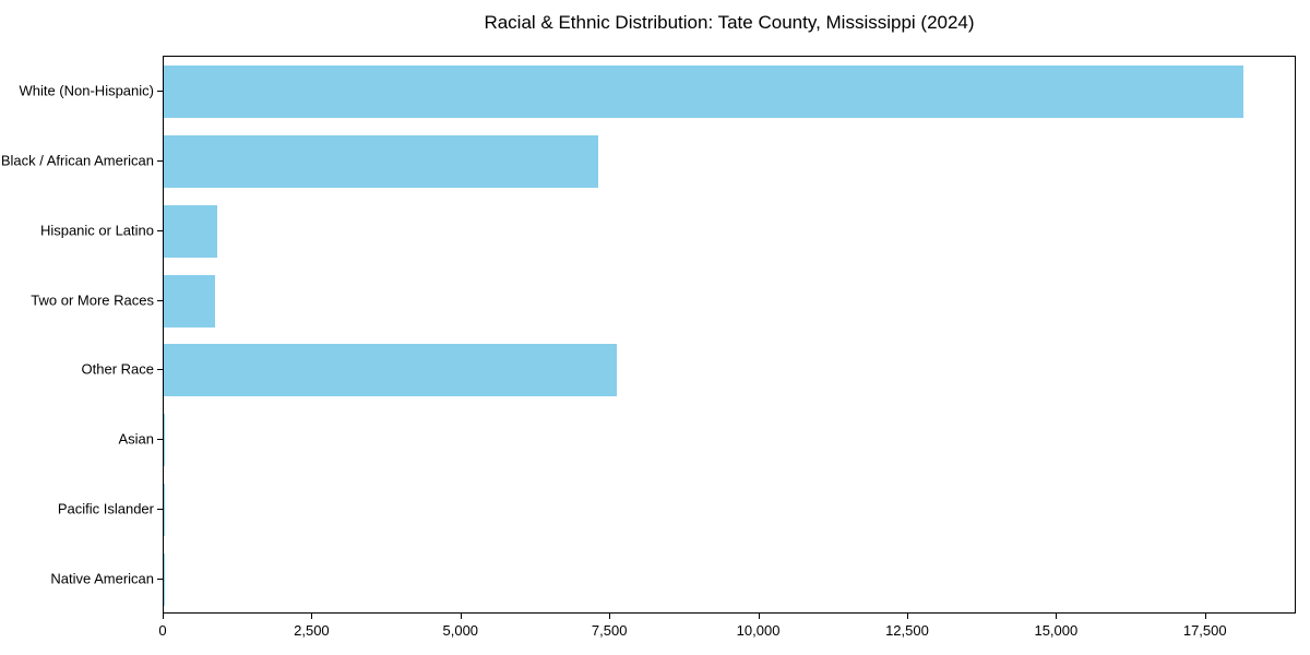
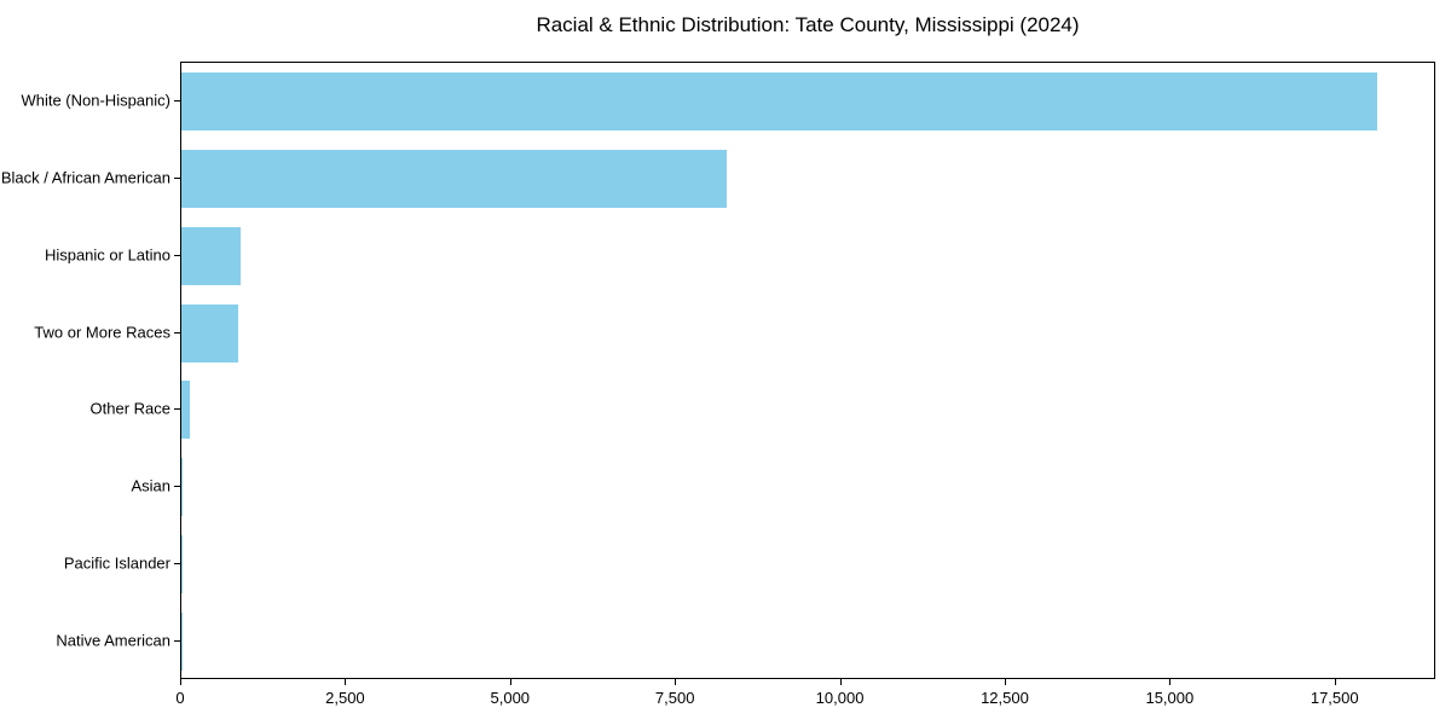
Black / African American: 7300 -> 8300
Other Race: 7600 -> 100
